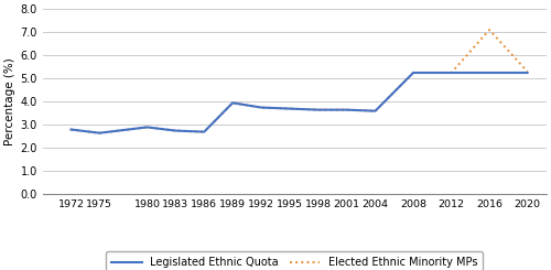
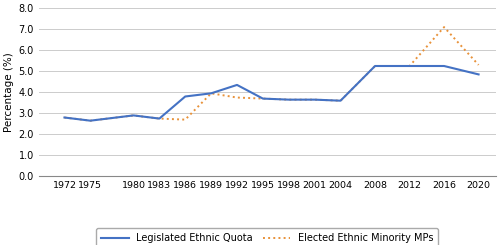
Legislated Ethnic Quota/1986: 2.70 -> 3.80
Legislated Ethnic Quota/1992: 3.75 -> 4.35
Legislated Ethnic Quota/2020: 5.25 -> 4.85
